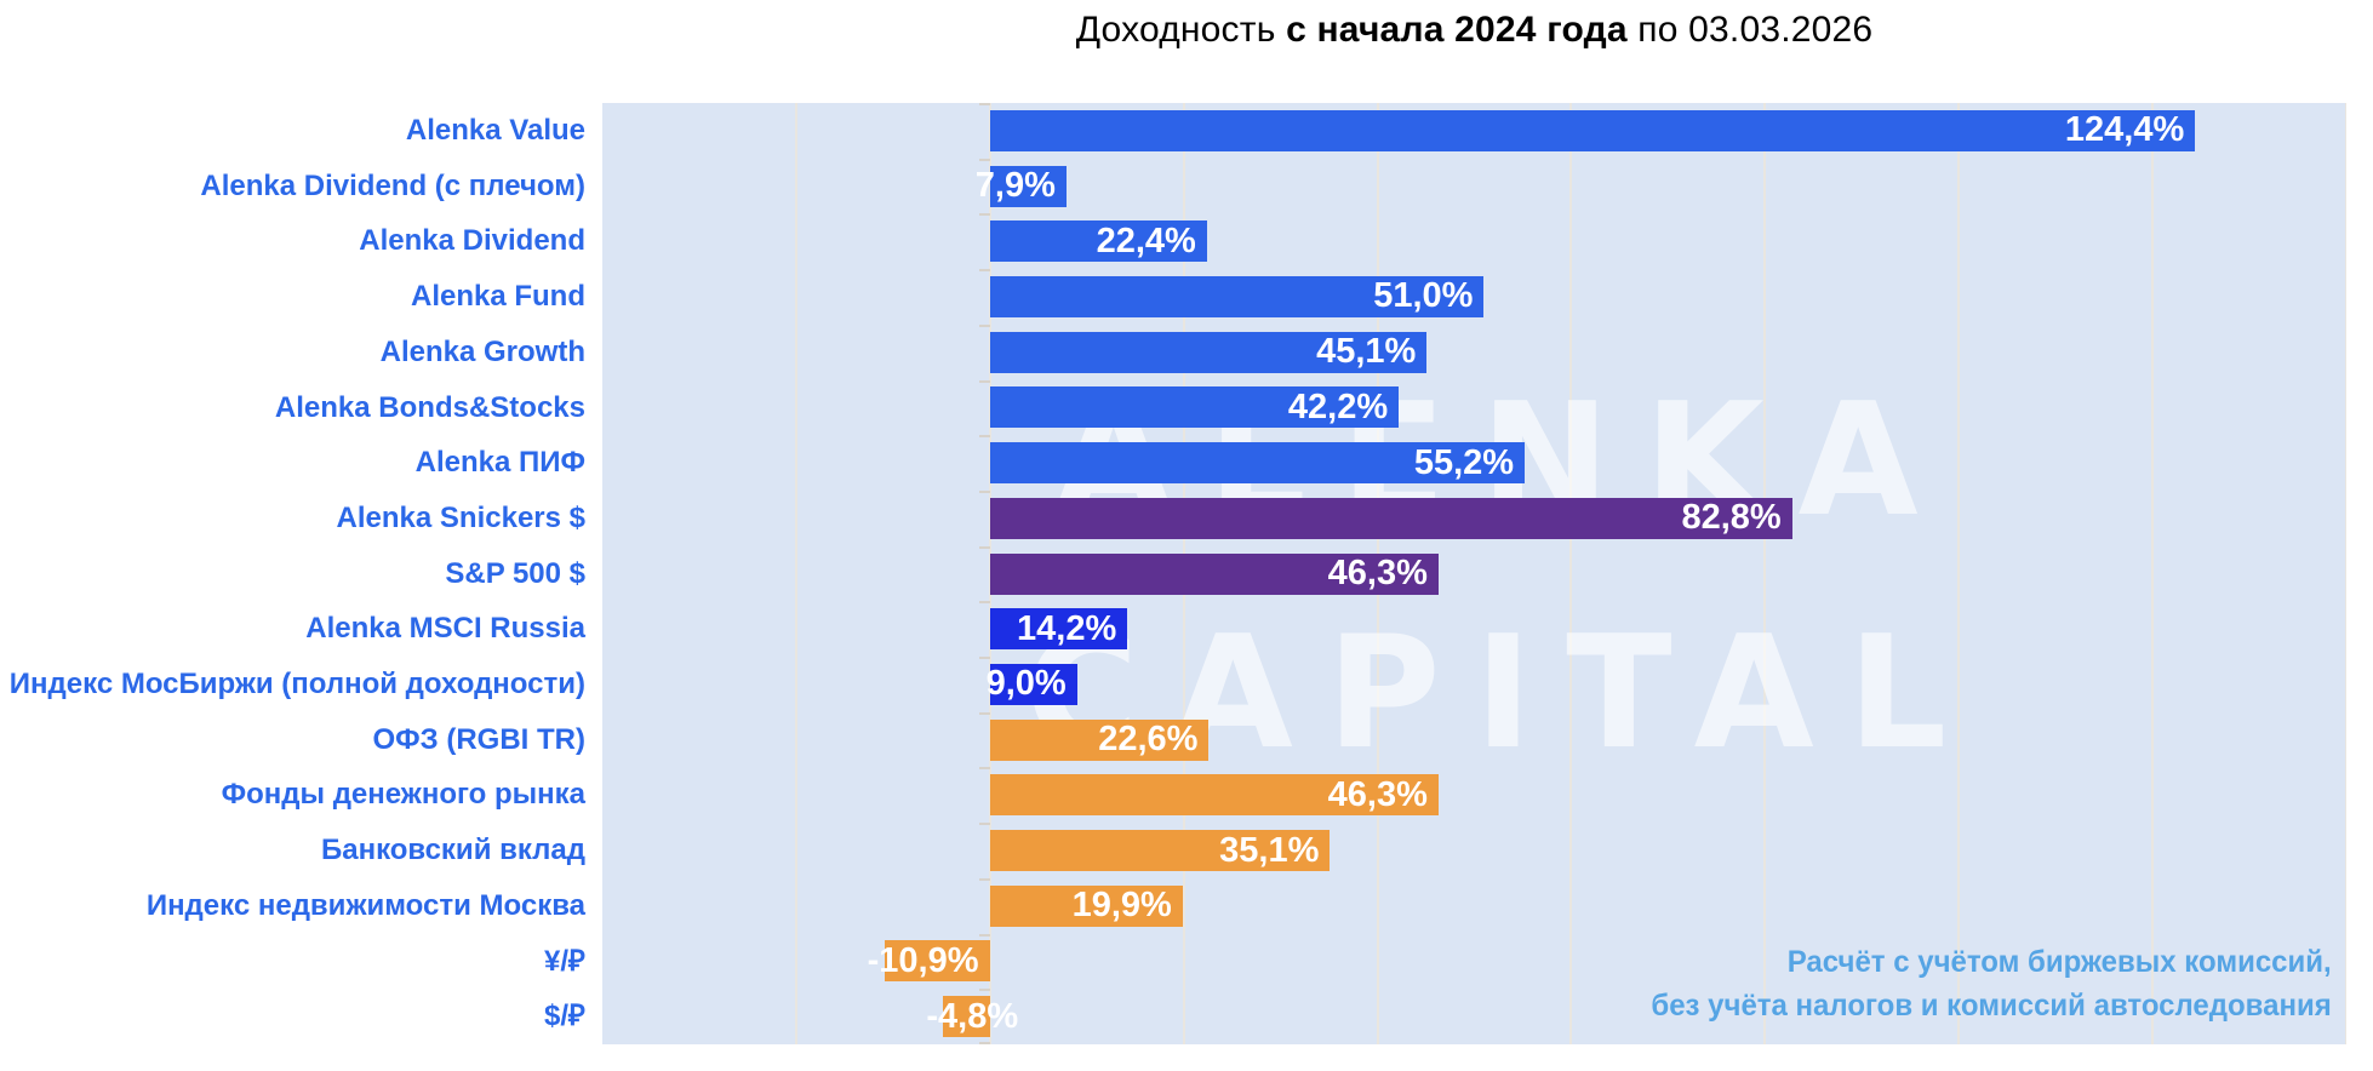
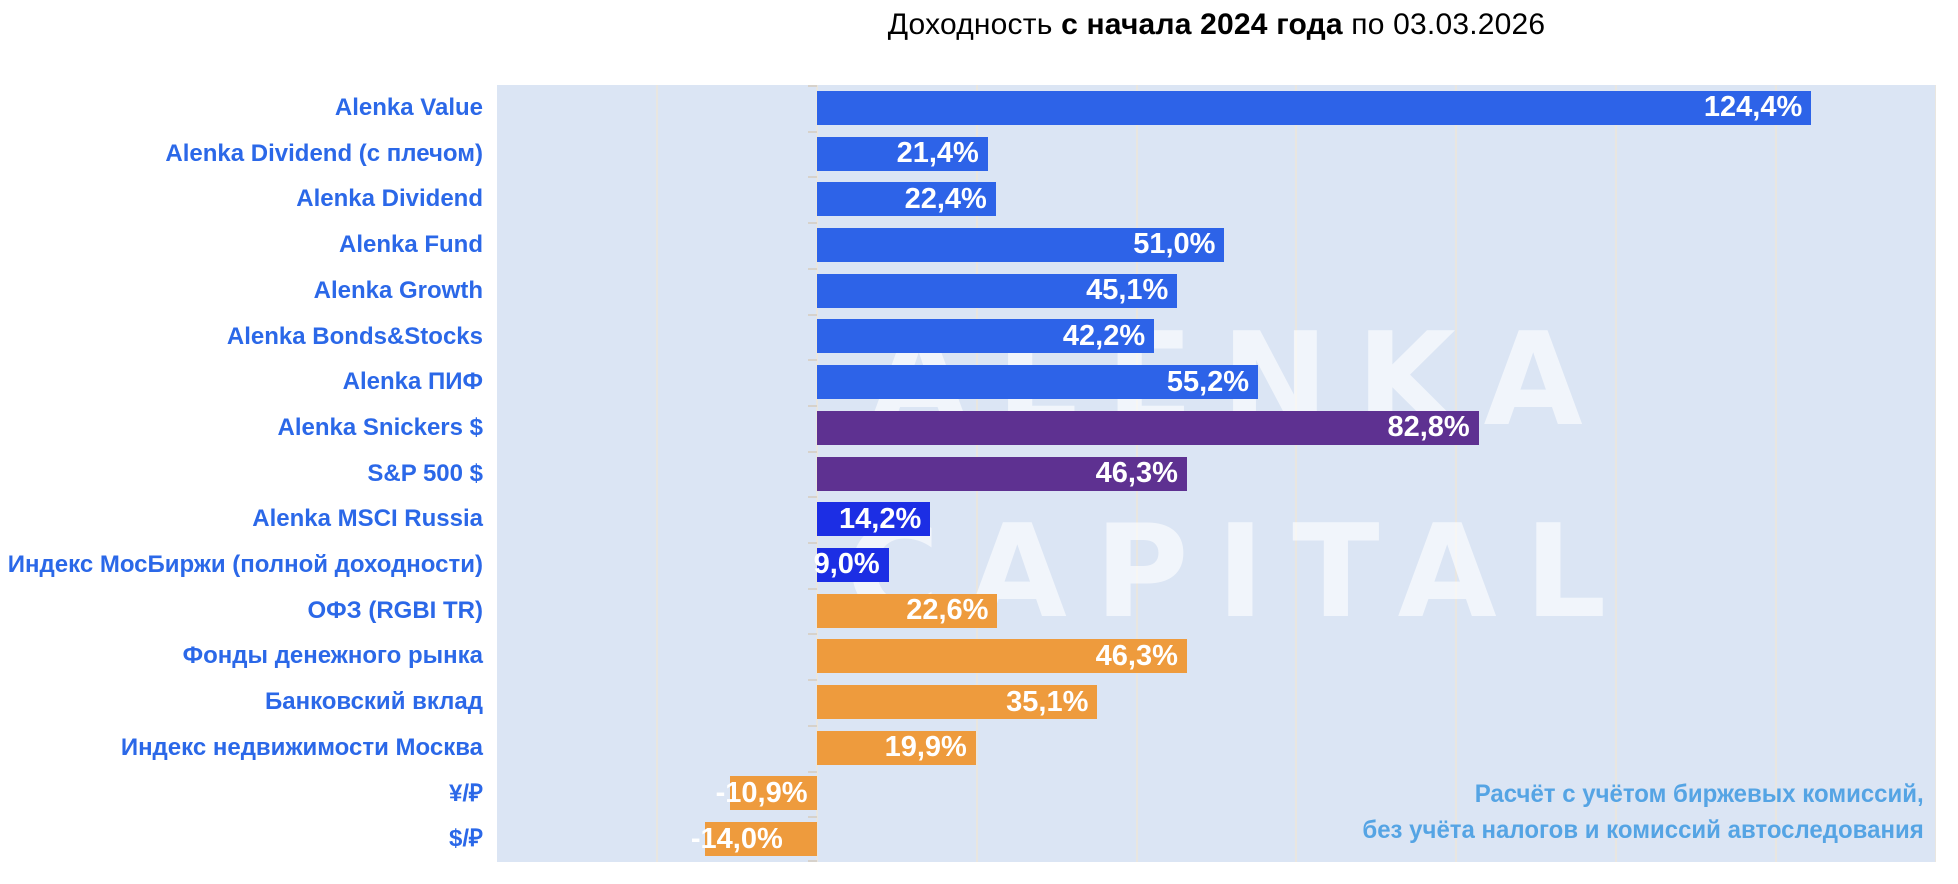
Alenka Dividend (с плечом): 7,9% -> 21,4%
$/₽: -4,8% -> -14,0%
